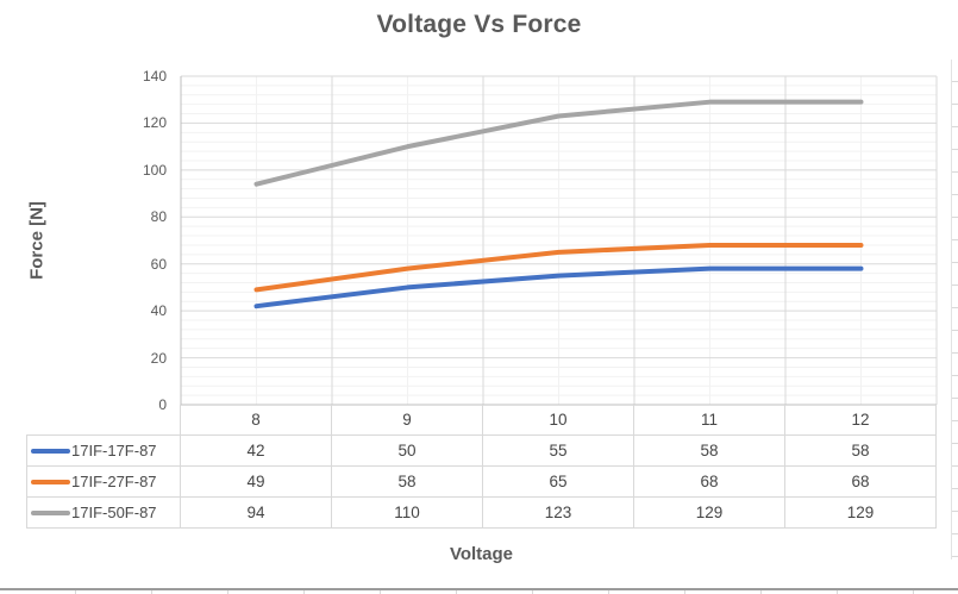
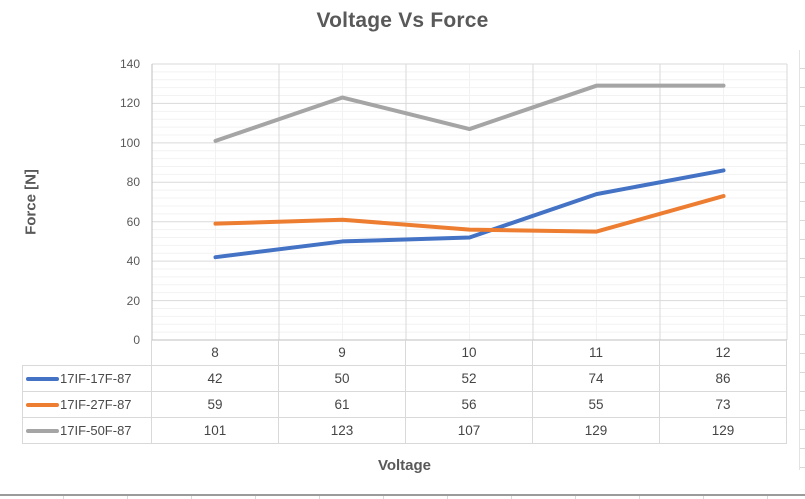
17IF-27F-87/8: 49 -> 59
17IF-50F-87/8: 94 -> 101
17IF-27F-87/9: 58 -> 61
17IF-50F-87/9: 110 -> 123
17IF-17F-87/10: 55 -> 52
17IF-27F-87/10: 65 -> 56
17IF-50F-87/10: 123 -> 107
17IF-17F-87/11: 58 -> 74
17IF-27F-87/11: 68 -> 55
17IF-17F-87/12: 58 -> 86
17IF-27F-87/12: 68 -> 73
